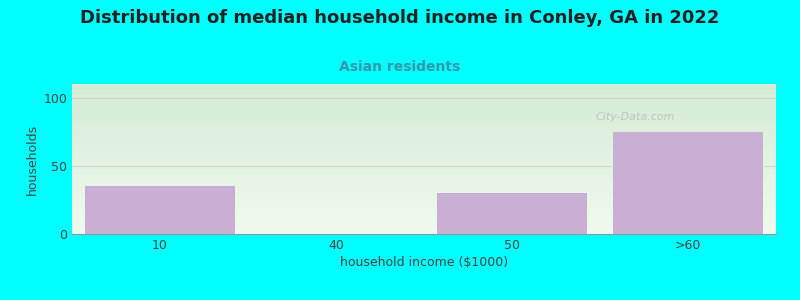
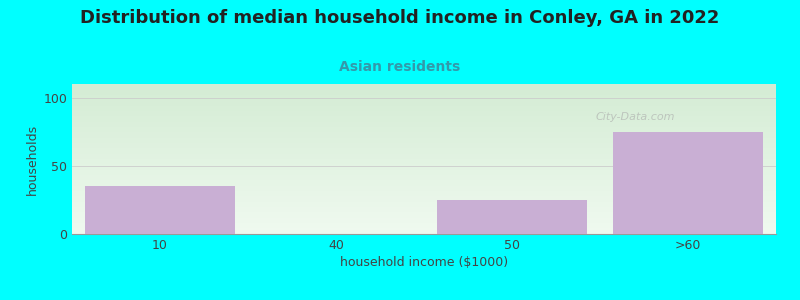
50: 30 -> 25
